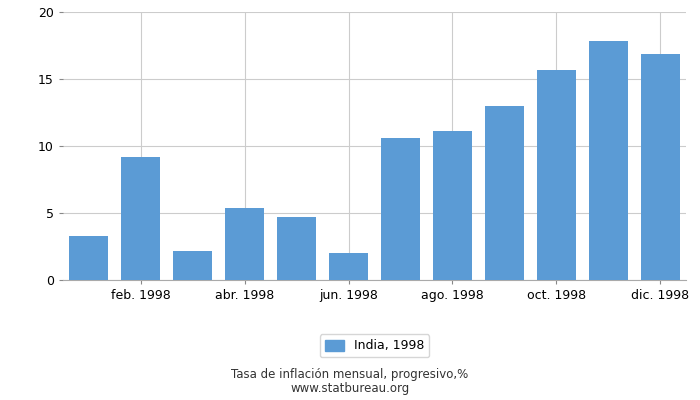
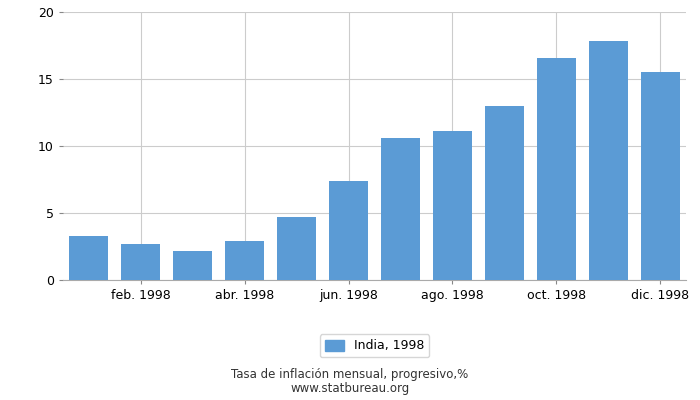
feb. 1998: 9.2 -> 2.7
abr. 1998: 5.4 -> 2.9
jun. 1998: 2.0 -> 7.4
oct. 1998: 15.7 -> 16.6
dic. 1998: 16.9 -> 15.5
